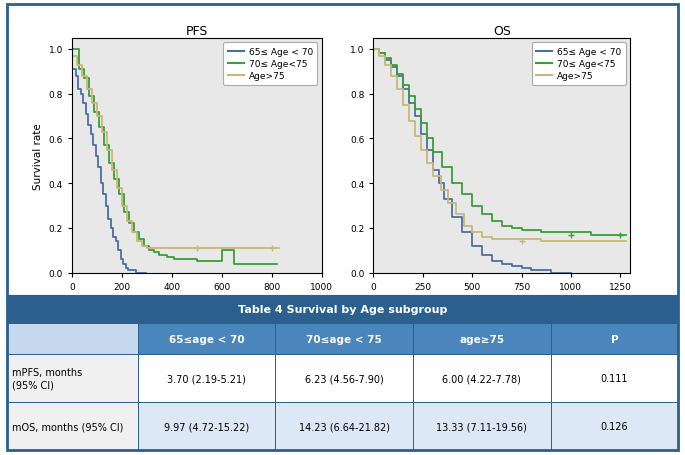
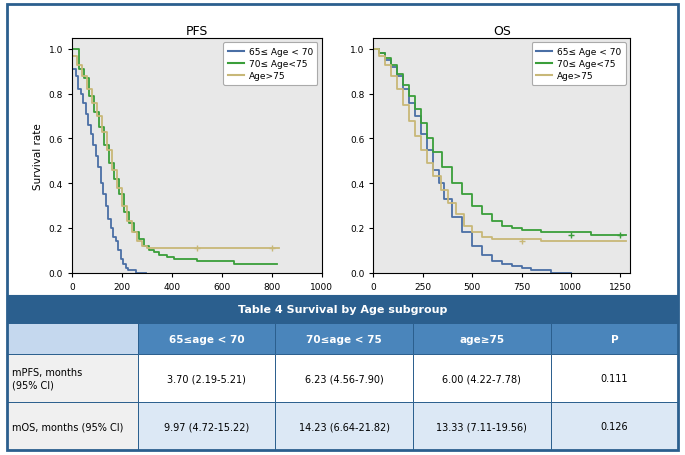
PFS/70≤ Age<75/600: 0.10 -> 0.05
